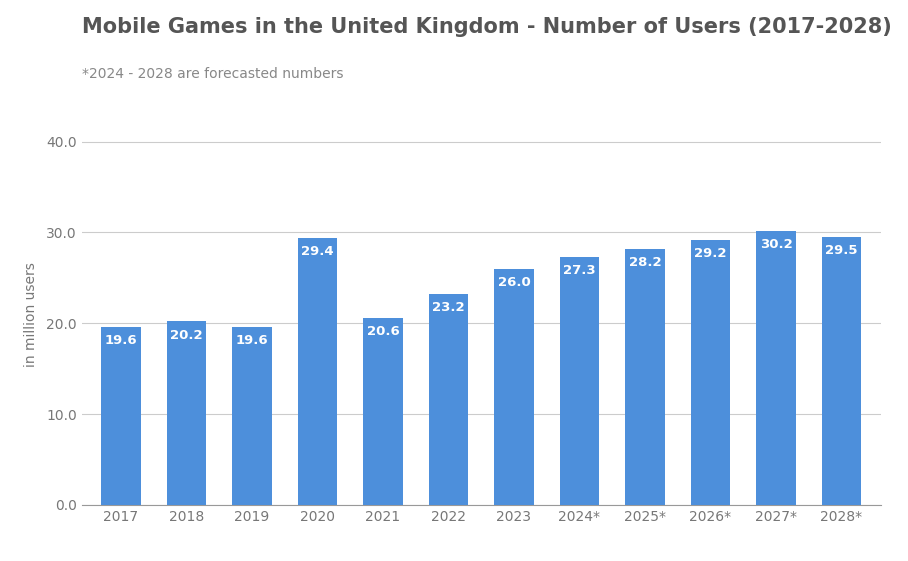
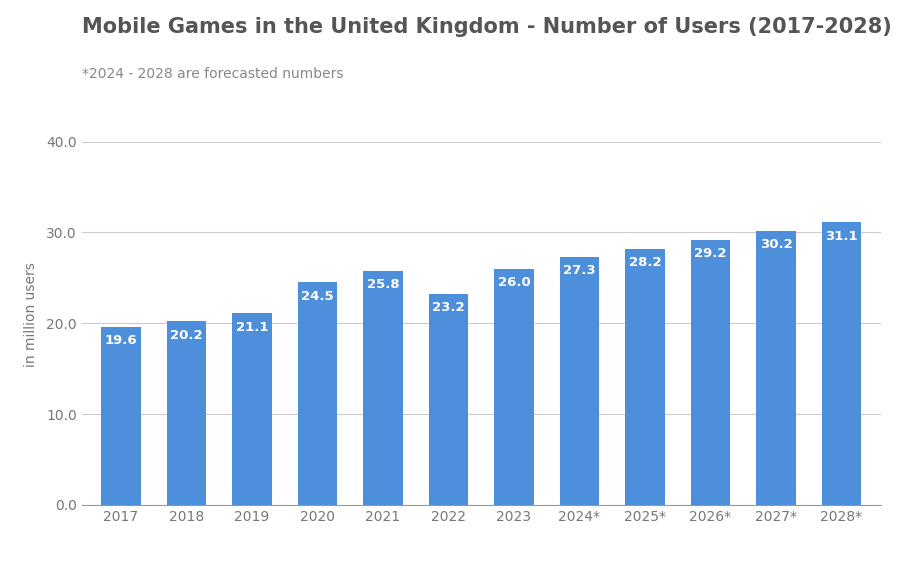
2019: 19.6 -> 21.1
2020: 29.4 -> 24.5
2021: 20.6 -> 25.8
2028*: 29.5 -> 31.1
